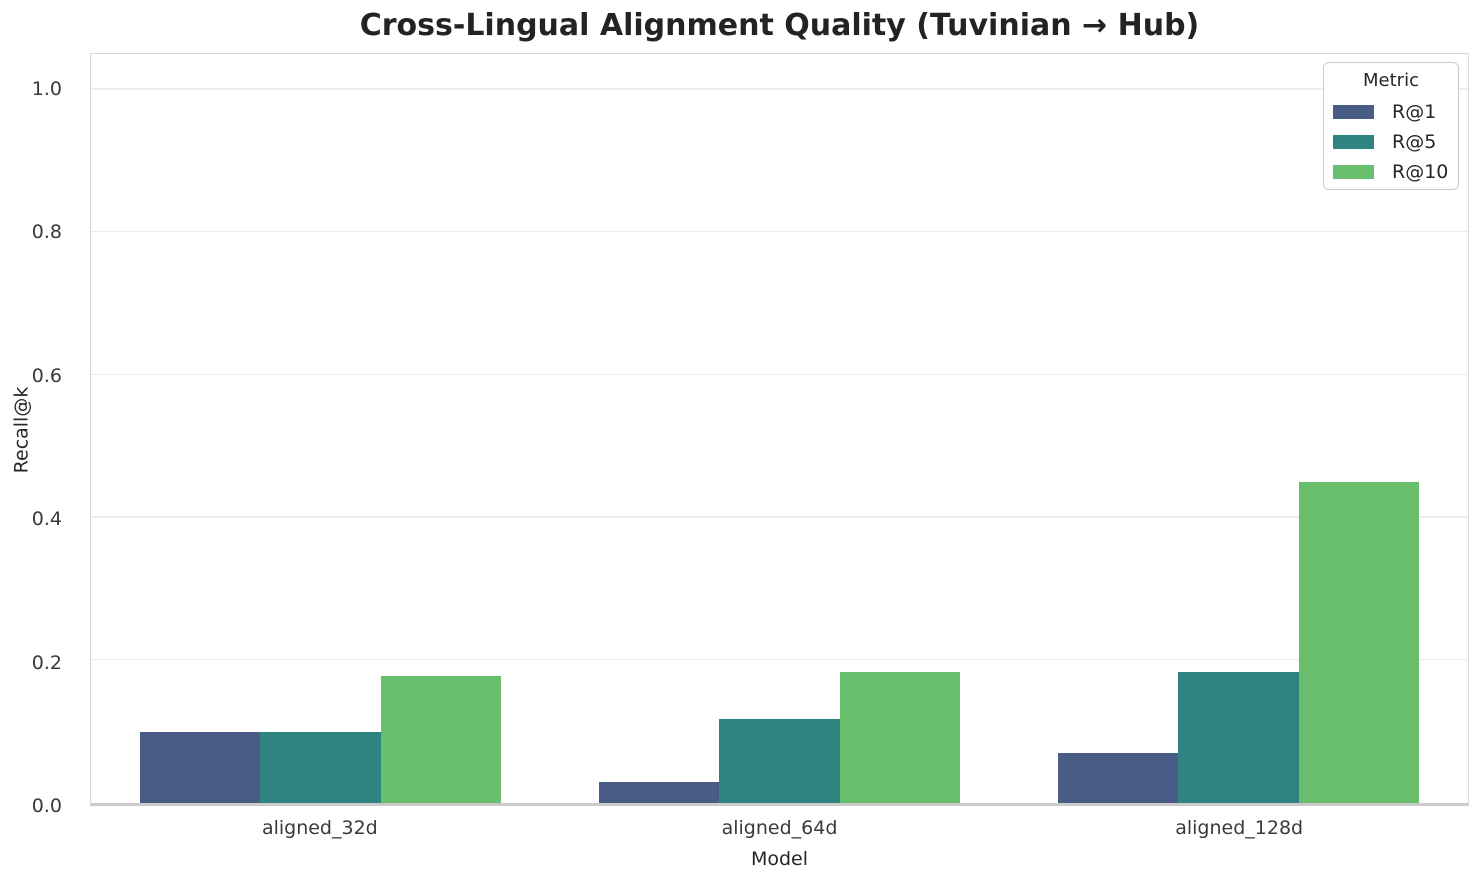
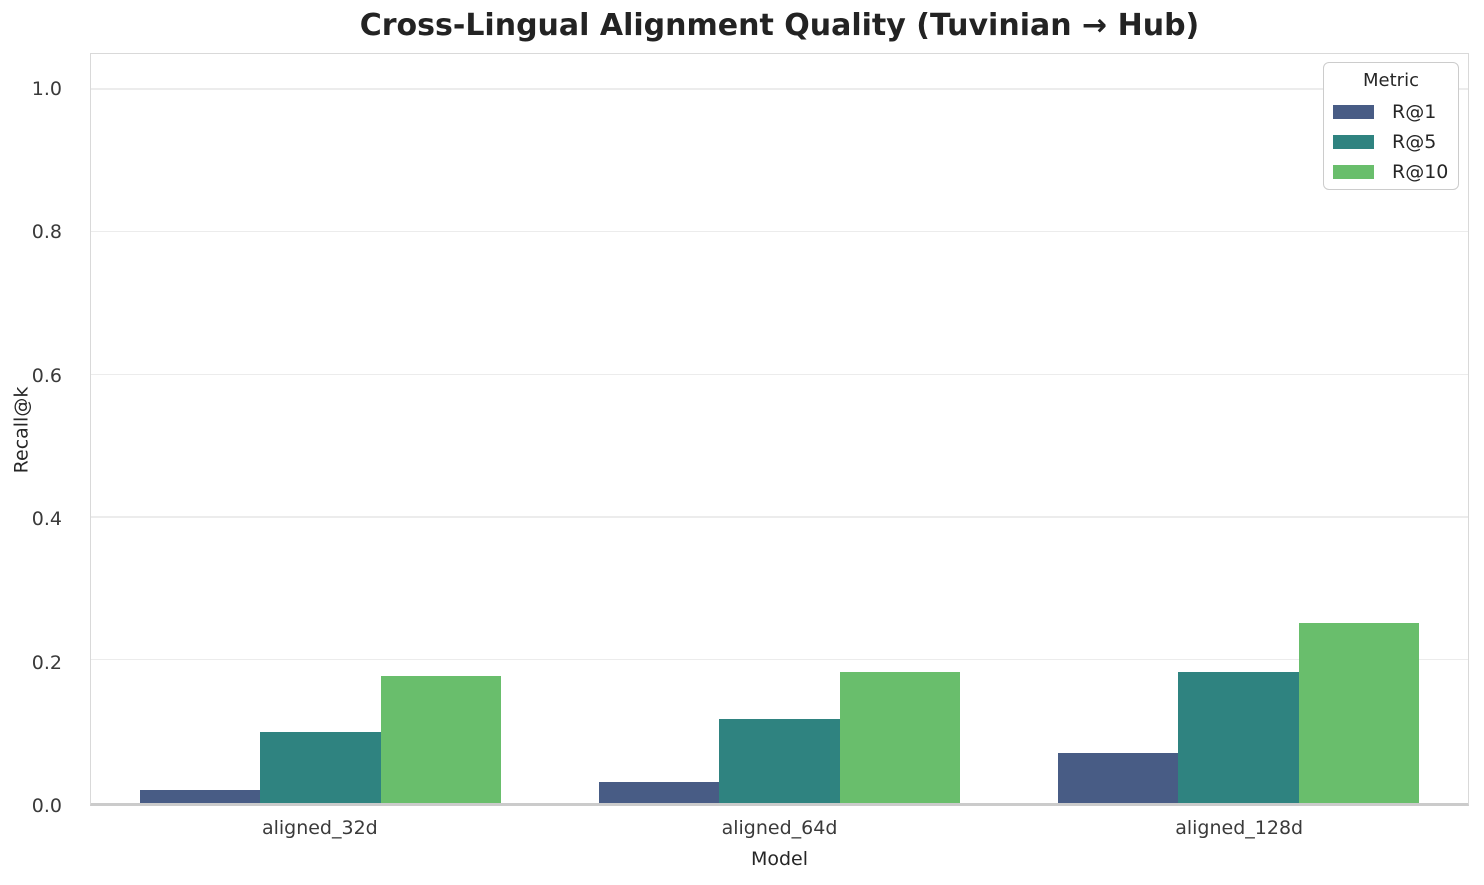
R@1/aligned_32d: 0.10 -> 0.02
R@10/aligned_128d: 0.45 -> 0.25
